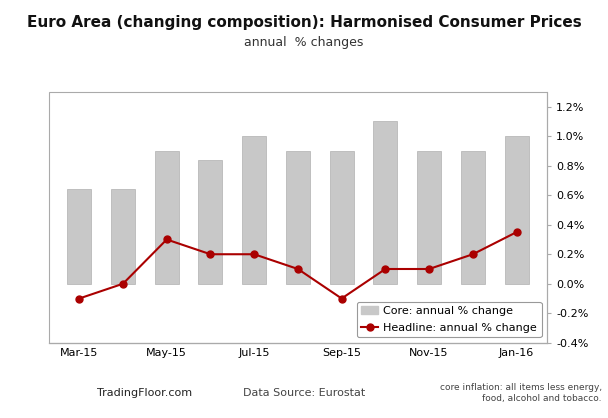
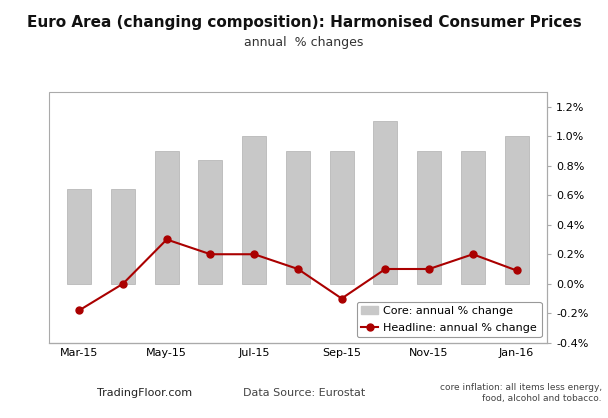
Headline: annual % change/Mar-15: -0.10% -> -0.18%
Headline: annual % change/Jan-16: 0.35% -> 0.09%
